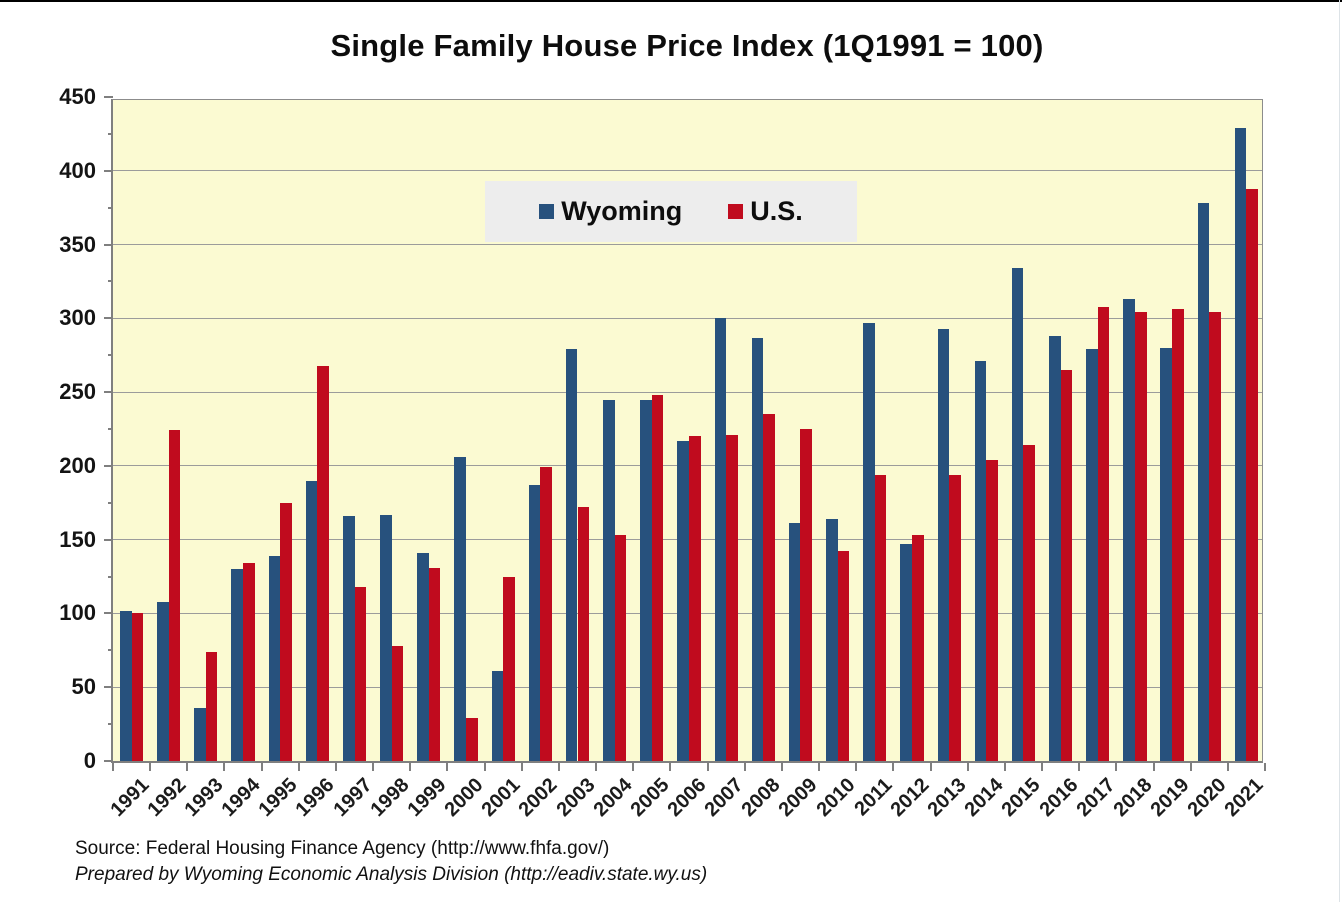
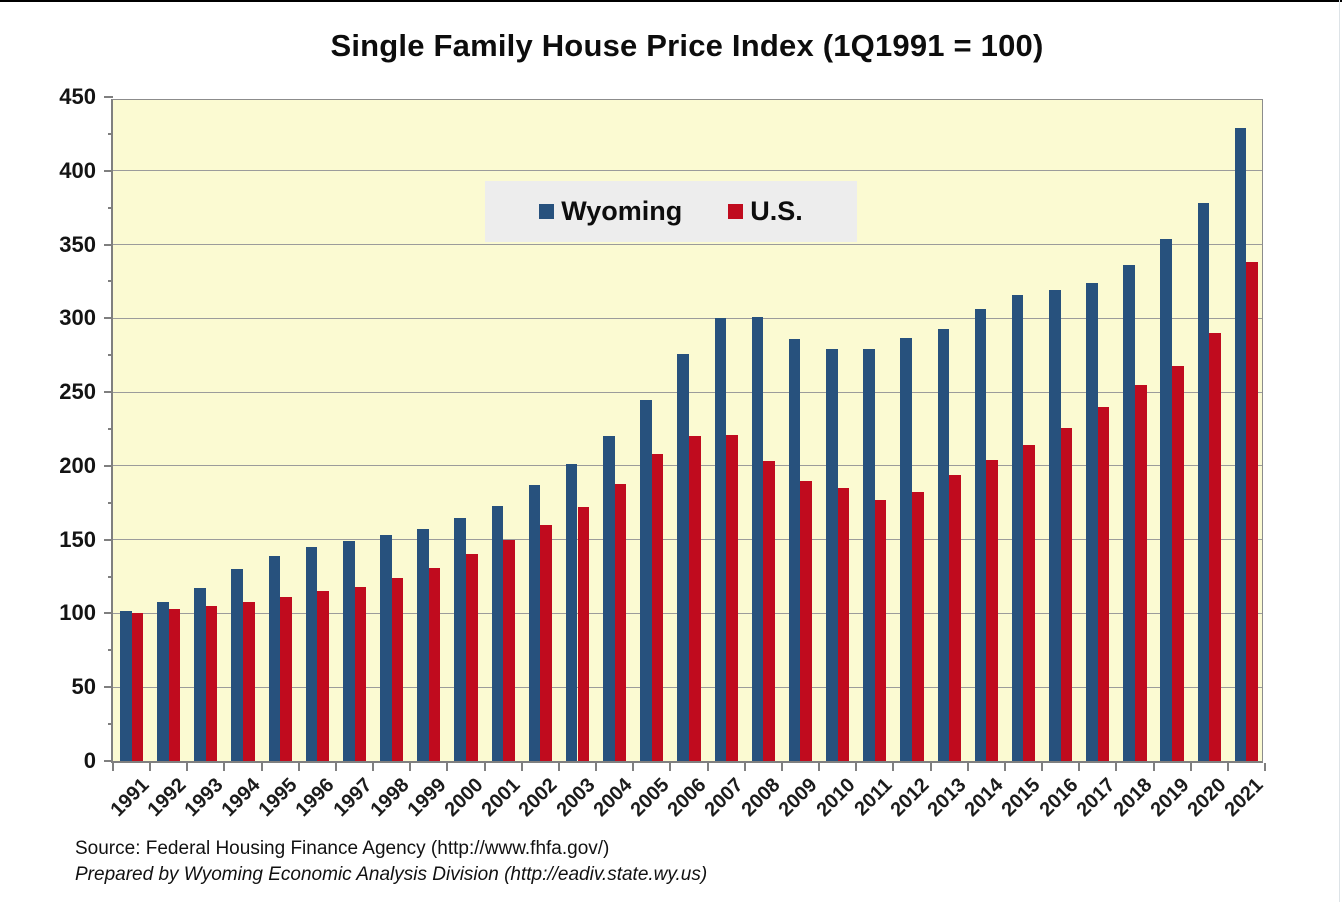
U.S./1992: 224 -> 103
Wyoming/1993: 36 -> 117
U.S./1993: 74 -> 105
U.S./1994: 134 -> 108
U.S./1995: 175 -> 111
Wyoming/1996: 190 -> 145
U.S./1996: 268 -> 115
Wyoming/1997: 166 -> 149
Wyoming/1998: 167 -> 153
U.S./1998: 78 -> 124
Wyoming/1999: 141 -> 157
Wyoming/2000: 206 -> 165
U.S./2000: 29 -> 140
Wyoming/2001: 61 -> 173
U.S./2001: 125 -> 150
U.S./2002: 199 -> 160
Wyoming/2003: 279 -> 201
Wyoming/2004: 245 -> 220
U.S./2004: 153 -> 188
U.S./2005: 248 -> 208
Wyoming/2006: 217 -> 276
Wyoming/2008: 287 -> 301
U.S./2008: 235 -> 203
Wyoming/2009: 161 -> 286
U.S./2009: 225 -> 190
Wyoming/2010: 164 -> 279
U.S./2010: 142 -> 185
Wyoming/2011: 297 -> 279
U.S./2011: 194 -> 177
Wyoming/2012: 147 -> 287
U.S./2012: 153 -> 182
Wyoming/2014: 271 -> 306
Wyoming/2015: 334 -> 316
Wyoming/2016: 288 -> 319
U.S./2016: 265 -> 226
Wyoming/2017: 279 -> 324
U.S./2017: 308 -> 240
Wyoming/2018: 313 -> 336
U.S./2018: 304 -> 255
Wyoming/2019: 280 -> 354
U.S./2019: 306 -> 268
U.S./2020: 304 -> 290
U.S./2021: 388 -> 338
